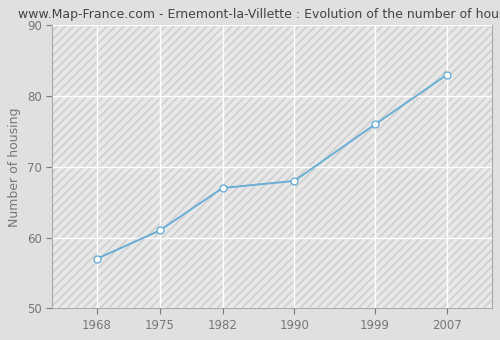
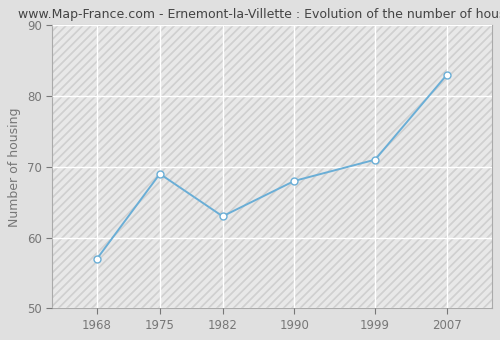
1975: 61 -> 69
1982: 67 -> 63
1999: 76 -> 71
